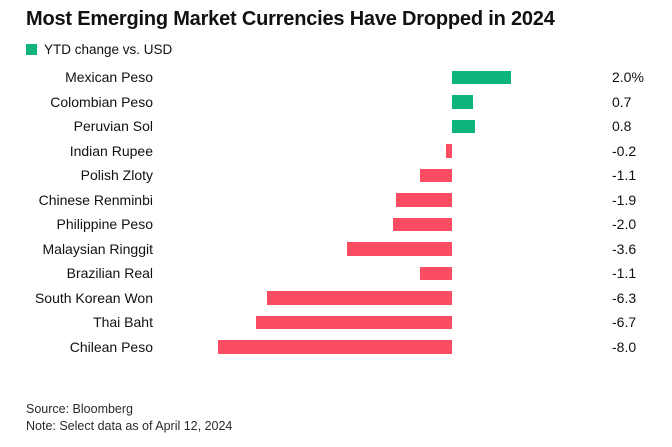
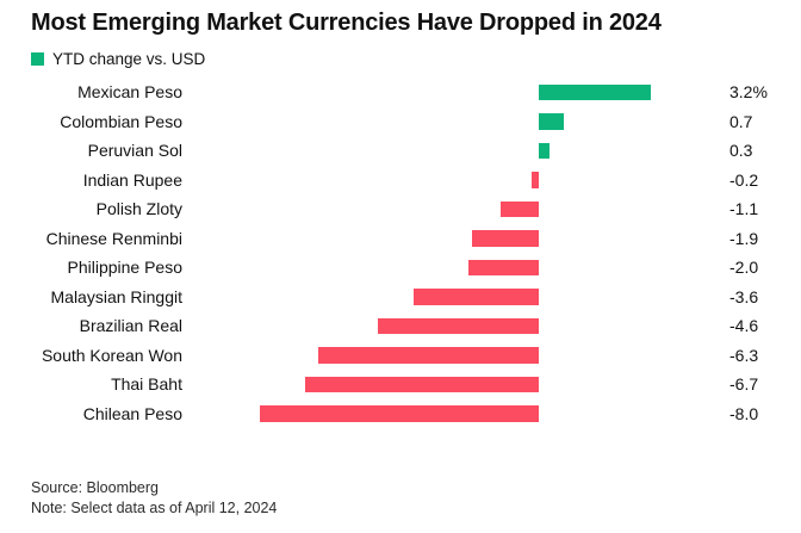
Mexican Peso: 2.0% -> 3.2%
Peruvian Sol: 0.8 -> 0.3
Brazilian Real: -1.1 -> -4.6
